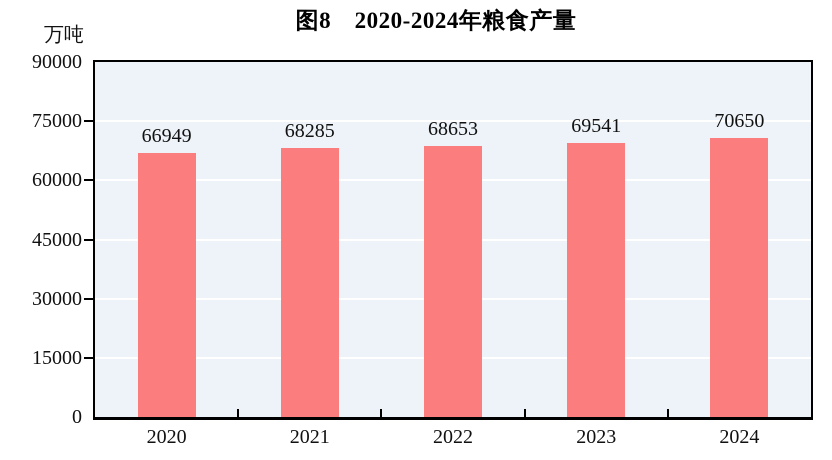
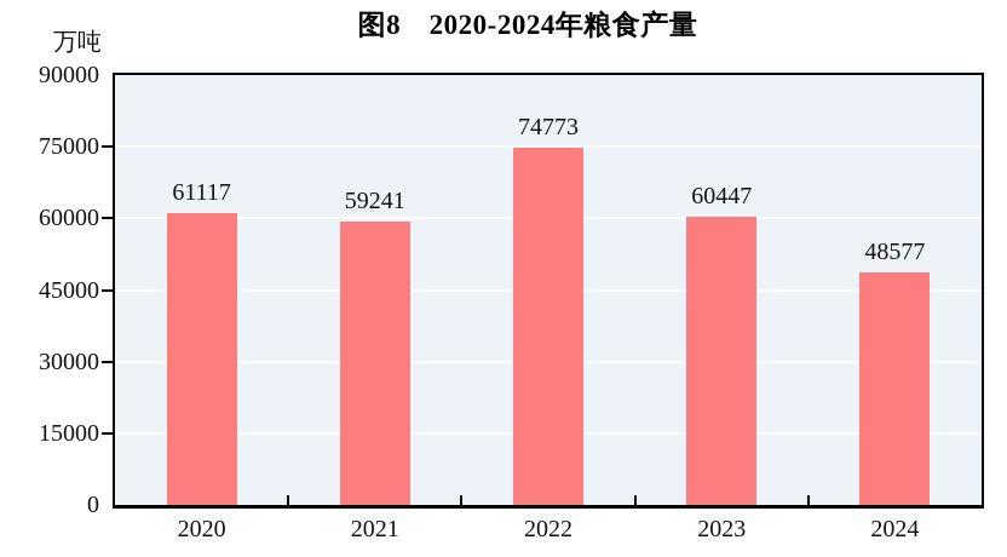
2020: 66949 -> 61117
2021: 68285 -> 59241
2022: 68653 -> 74773
2023: 69541 -> 60447
2024: 70650 -> 48577
